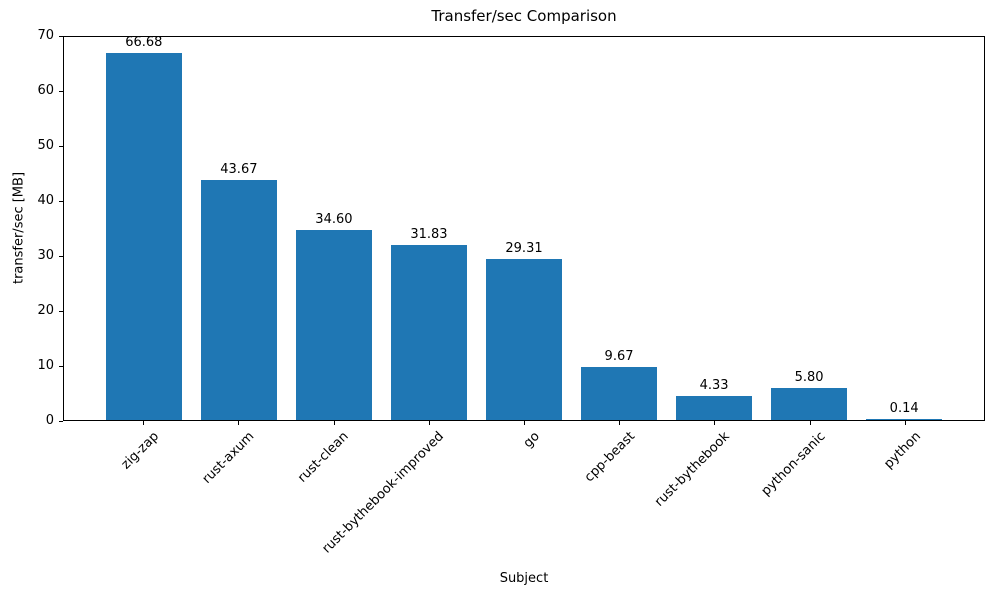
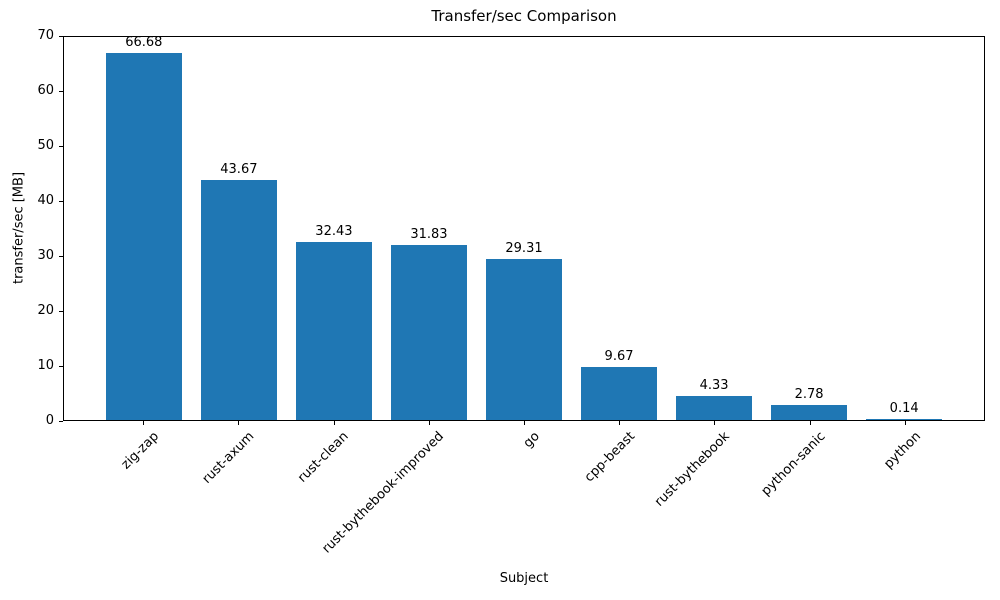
rust-clean: 34.60 -> 32.43
python-sanic: 5.80 -> 2.78
